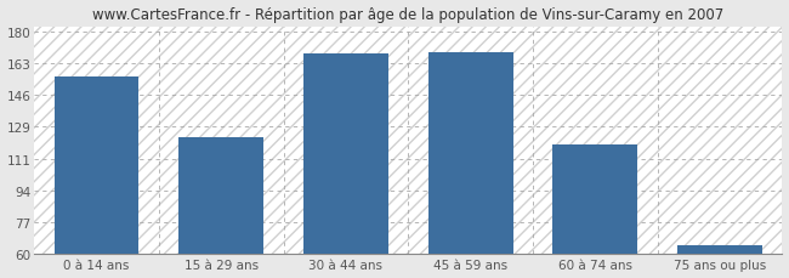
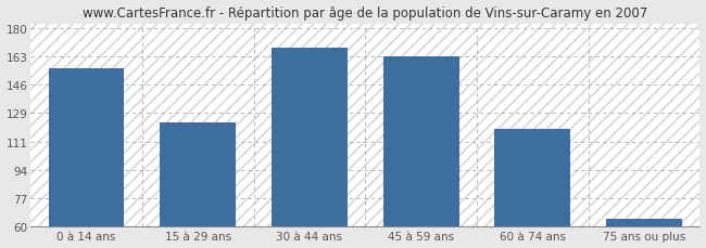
45 à 59 ans: 169 -> 163
